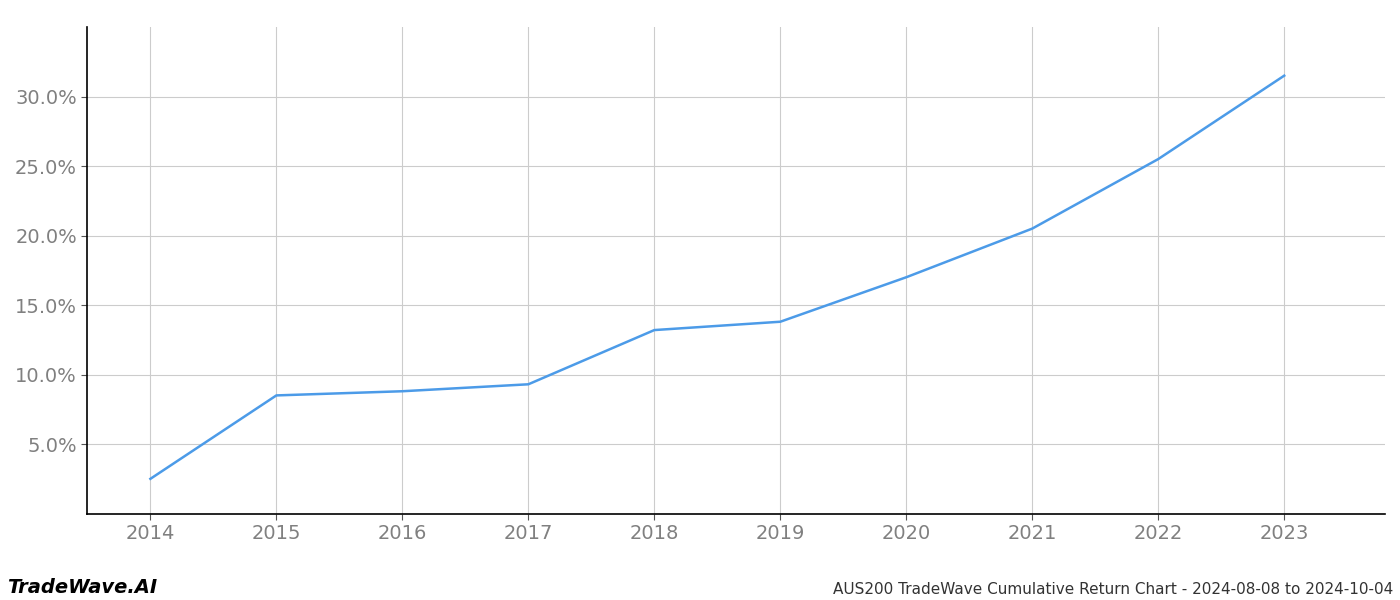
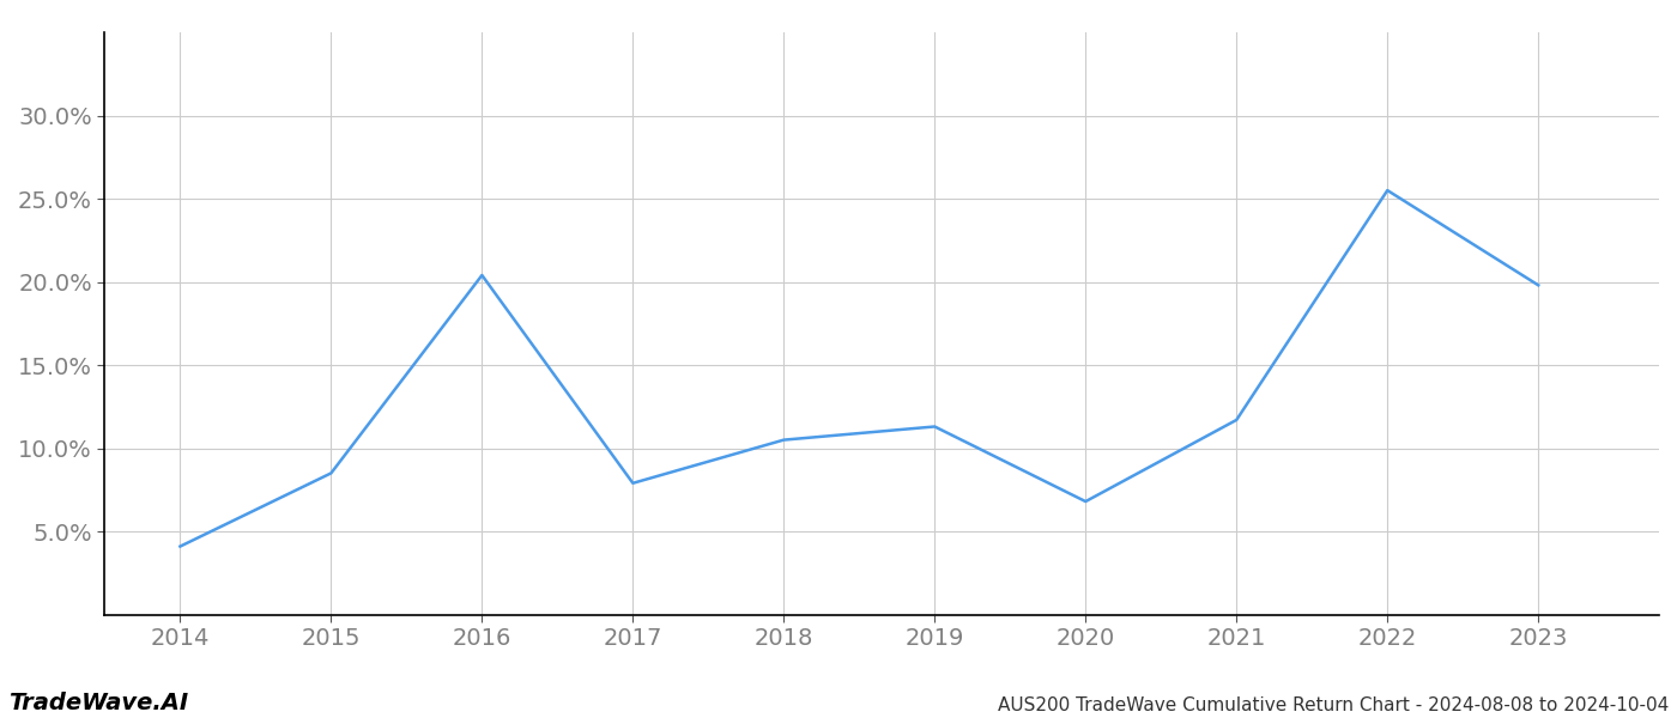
2014: 2.5% -> 4.1%
2016: 8.8% -> 20.4%
2017: 9.3% -> 7.9%
2018: 13.2% -> 10.5%
2019: 13.8% -> 11.3%
2020: 17.0% -> 6.8%
2021: 20.5% -> 11.7%
2023: 31.5% -> 19.8%
